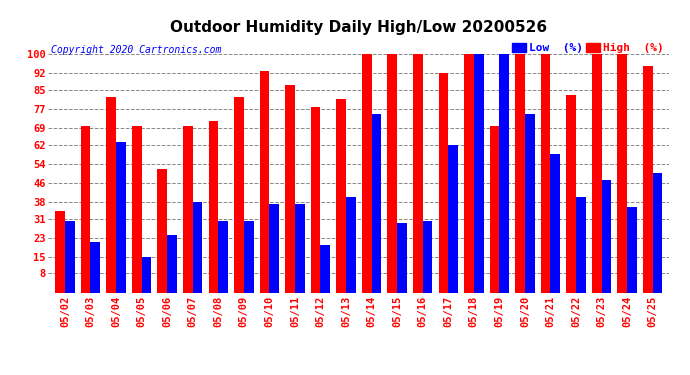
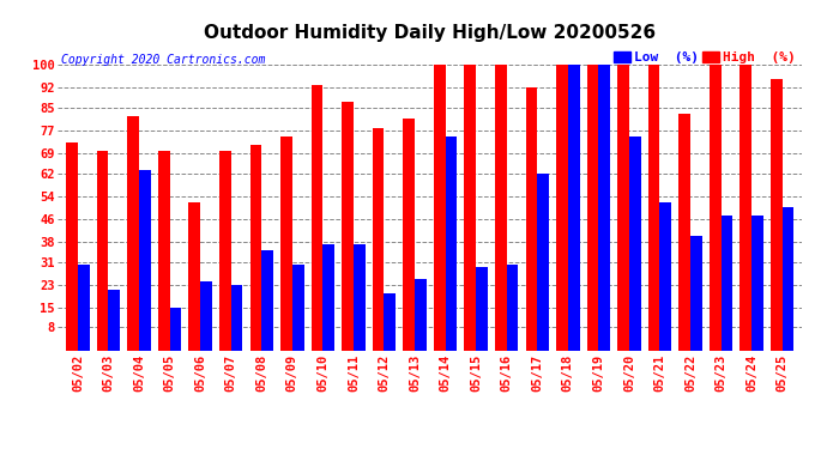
High (%)/05/02: 34 -> 73
Low (%)/05/07: 38 -> 23
Low (%)/05/08: 30 -> 35
High (%)/05/09: 82 -> 75
Low (%)/05/13: 40 -> 25
High (%)/05/19: 70 -> 100
Low (%)/05/21: 58 -> 52
Low (%)/05/24: 36 -> 47
